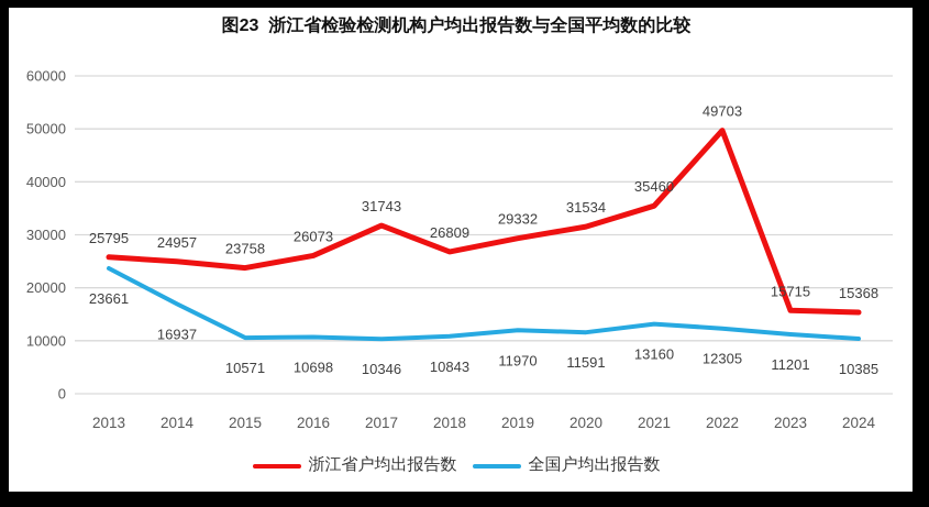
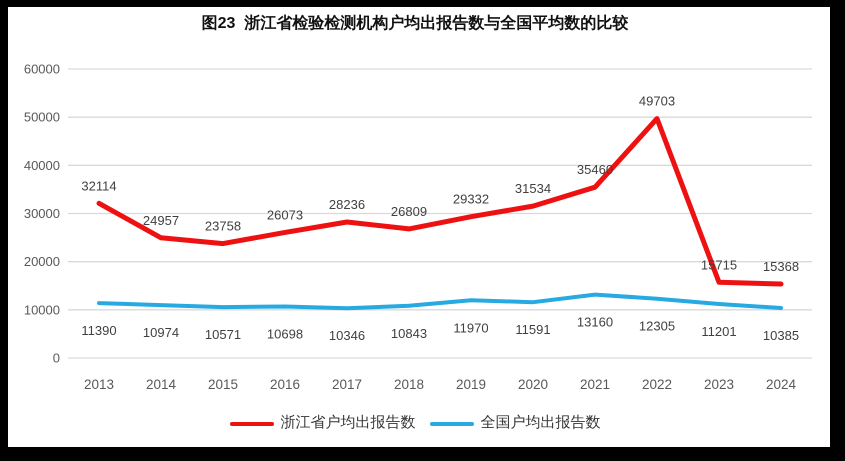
浙江省户均出报告数/2013: 25795 -> 32114
全国户均出报告数/2013: 23661 -> 11390
全国户均出报告数/2014: 16937 -> 10974
浙江省户均出报告数/2017: 31743 -> 28236
